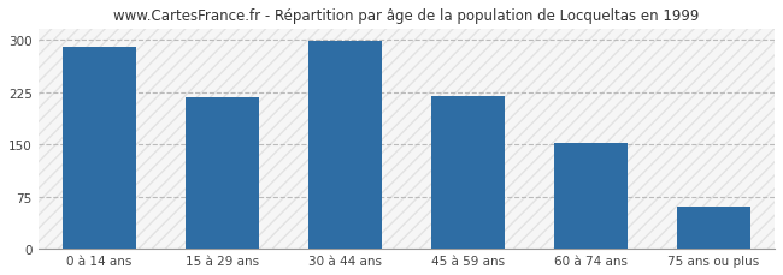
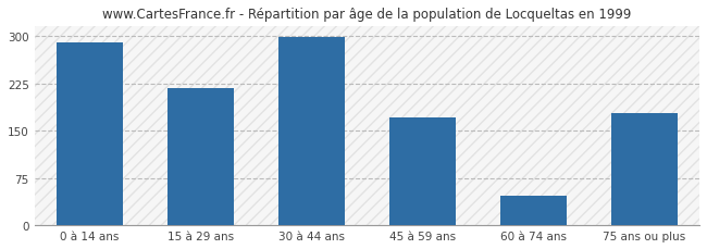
45 à 59 ans: 219 -> 170
60 à 74 ans: 152 -> 46
75 ans ou plus: 60 -> 178
